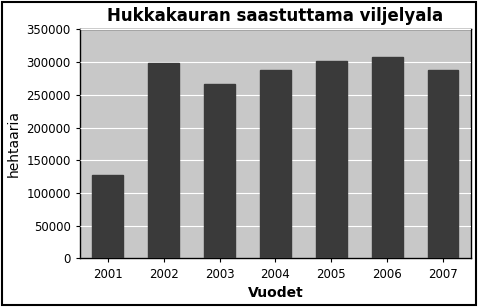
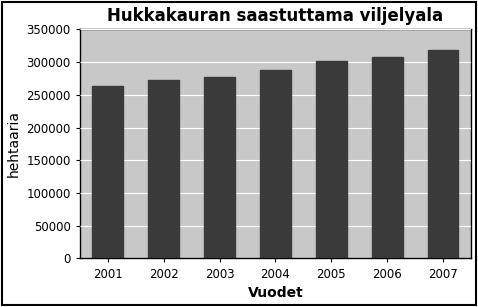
2001: 128000 -> 263000
2002: 298000 -> 272000
2003: 266000 -> 277000
2007: 288000 -> 318000
